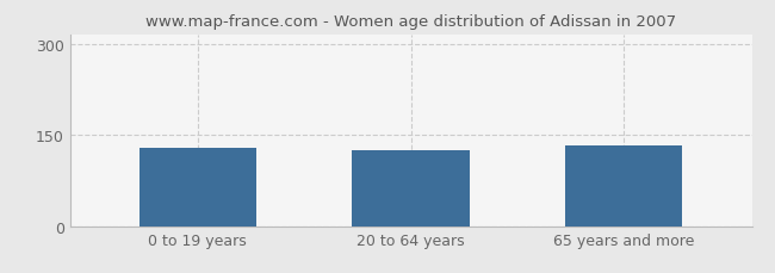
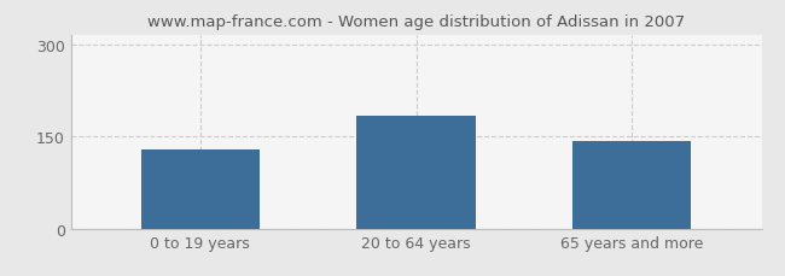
20 to 64 years: 126 -> 183
65 years and more: 132 -> 143
